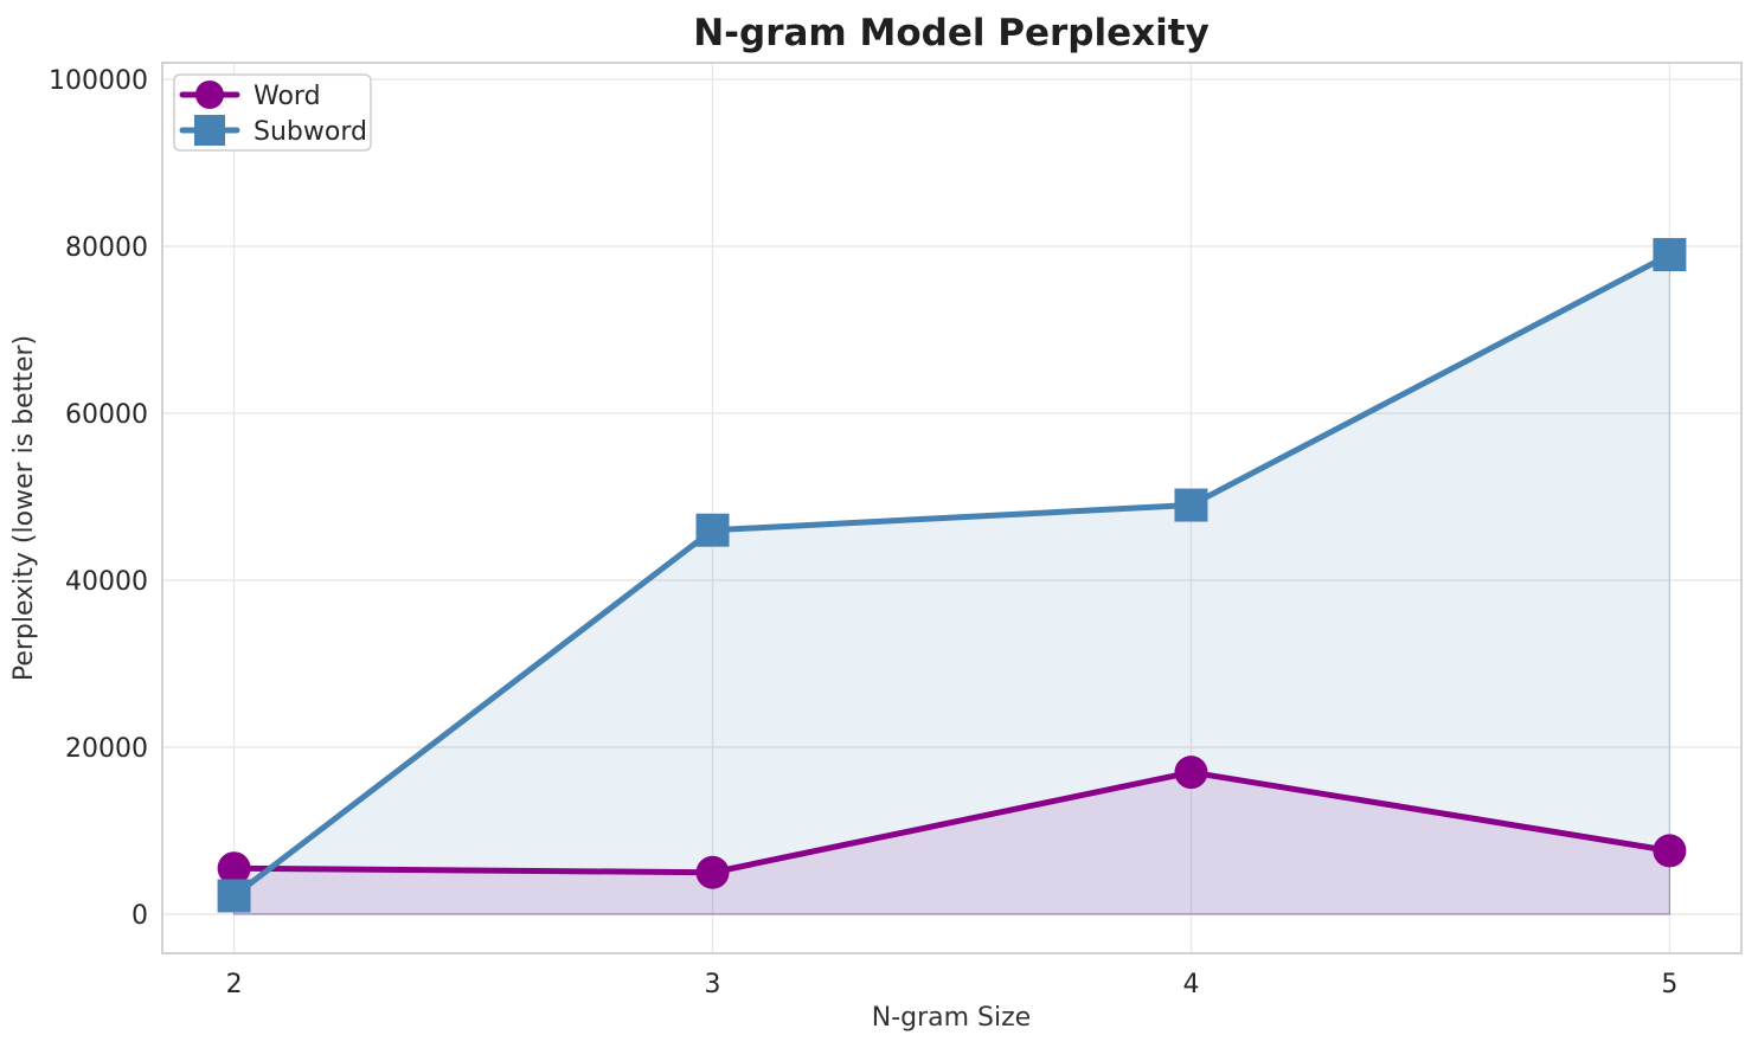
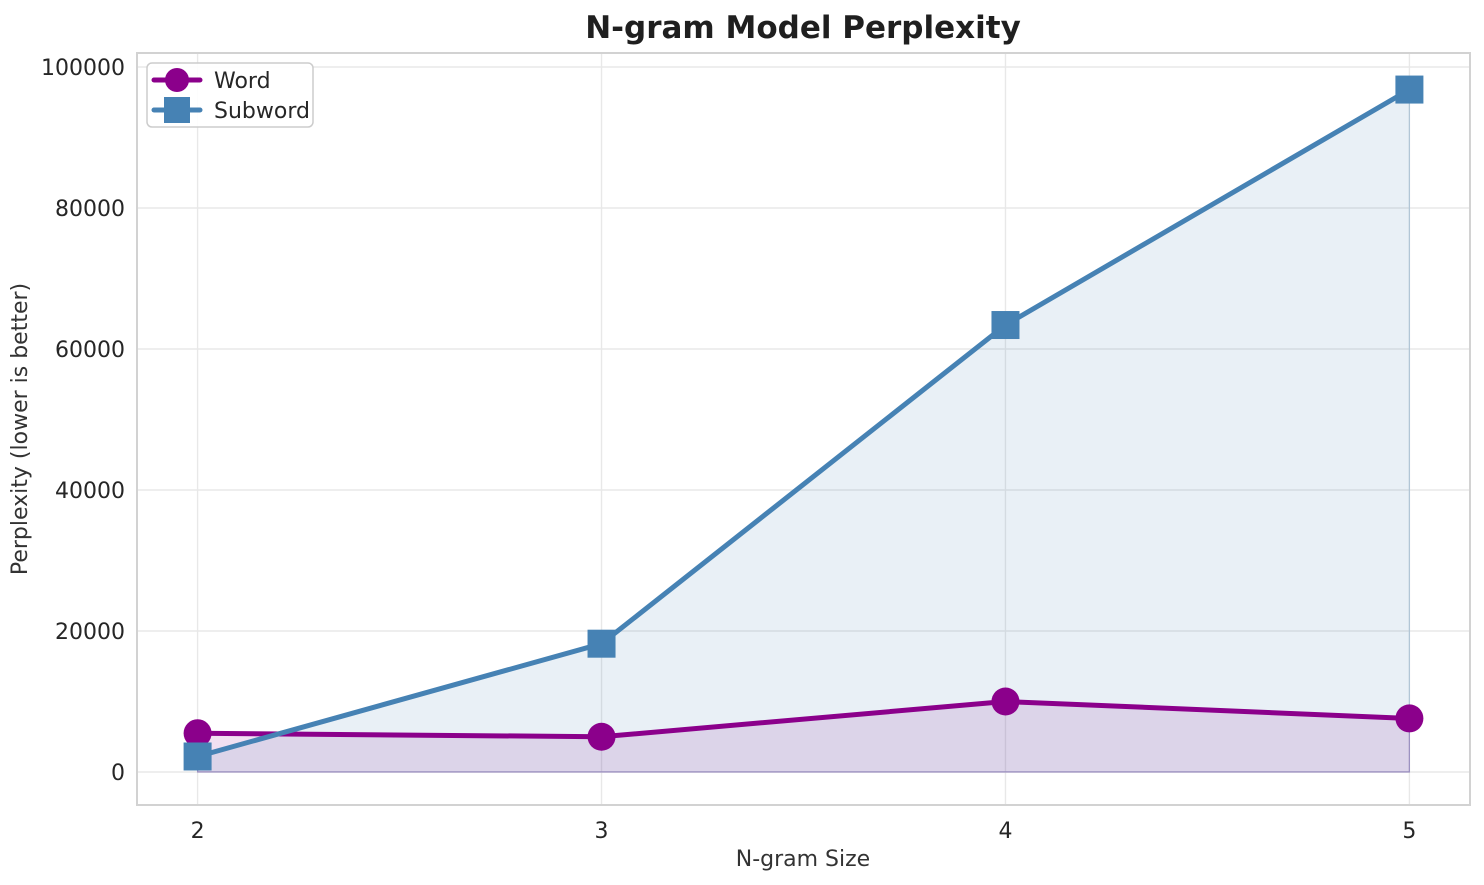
Subword/3: 46000 -> 18000
Word/4: 17000 -> 10000
Subword/4: 49000 -> 63000
Subword/5: 79000 -> 97000
